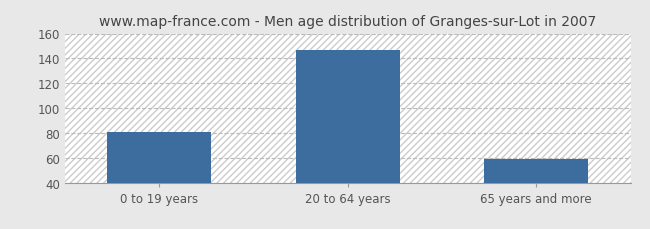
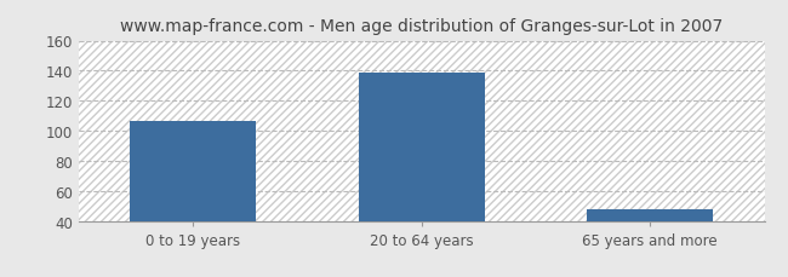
0 to 19 years: 81 -> 107
20 to 64 years: 147 -> 139
65 years and more: 59 -> 48
